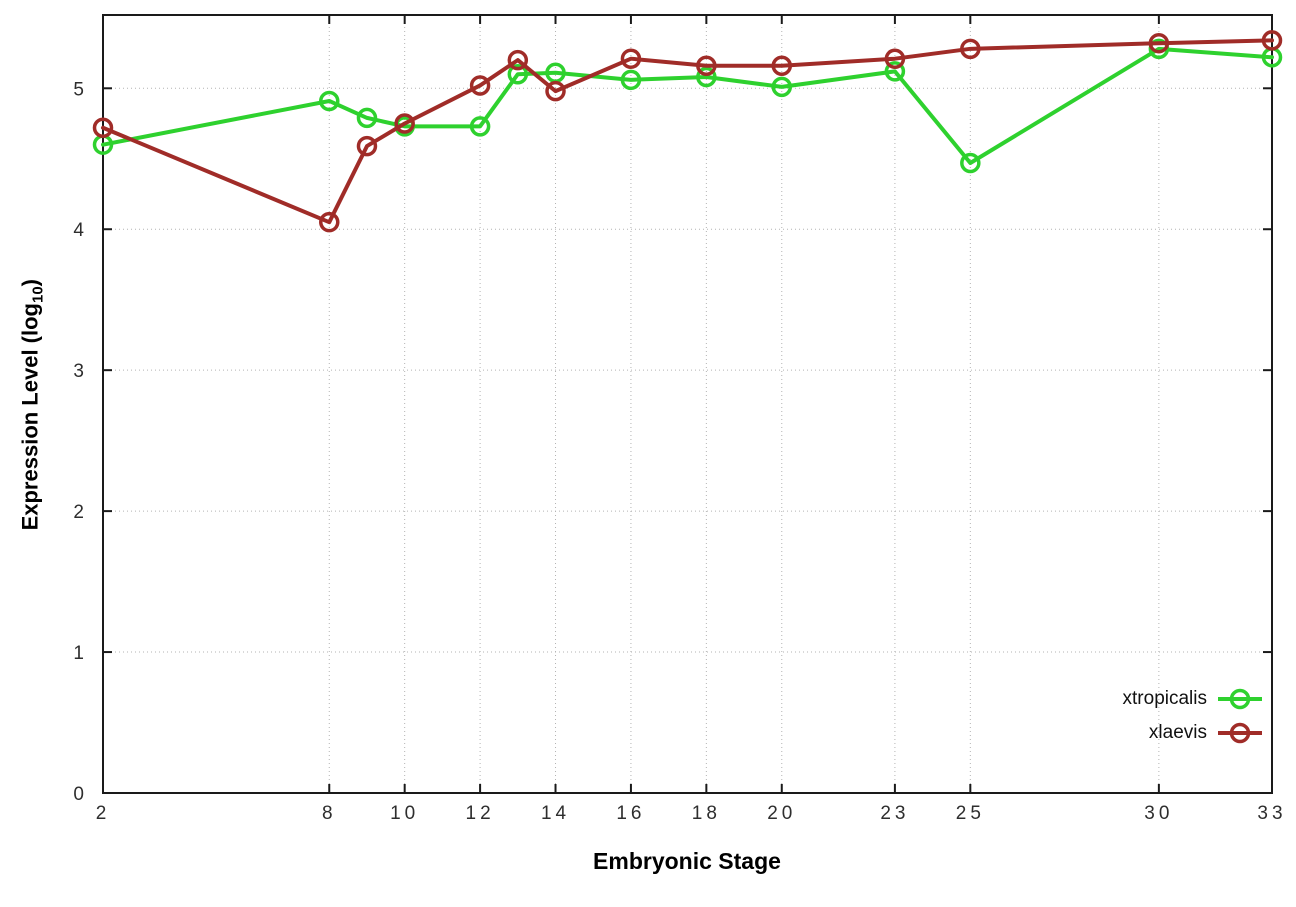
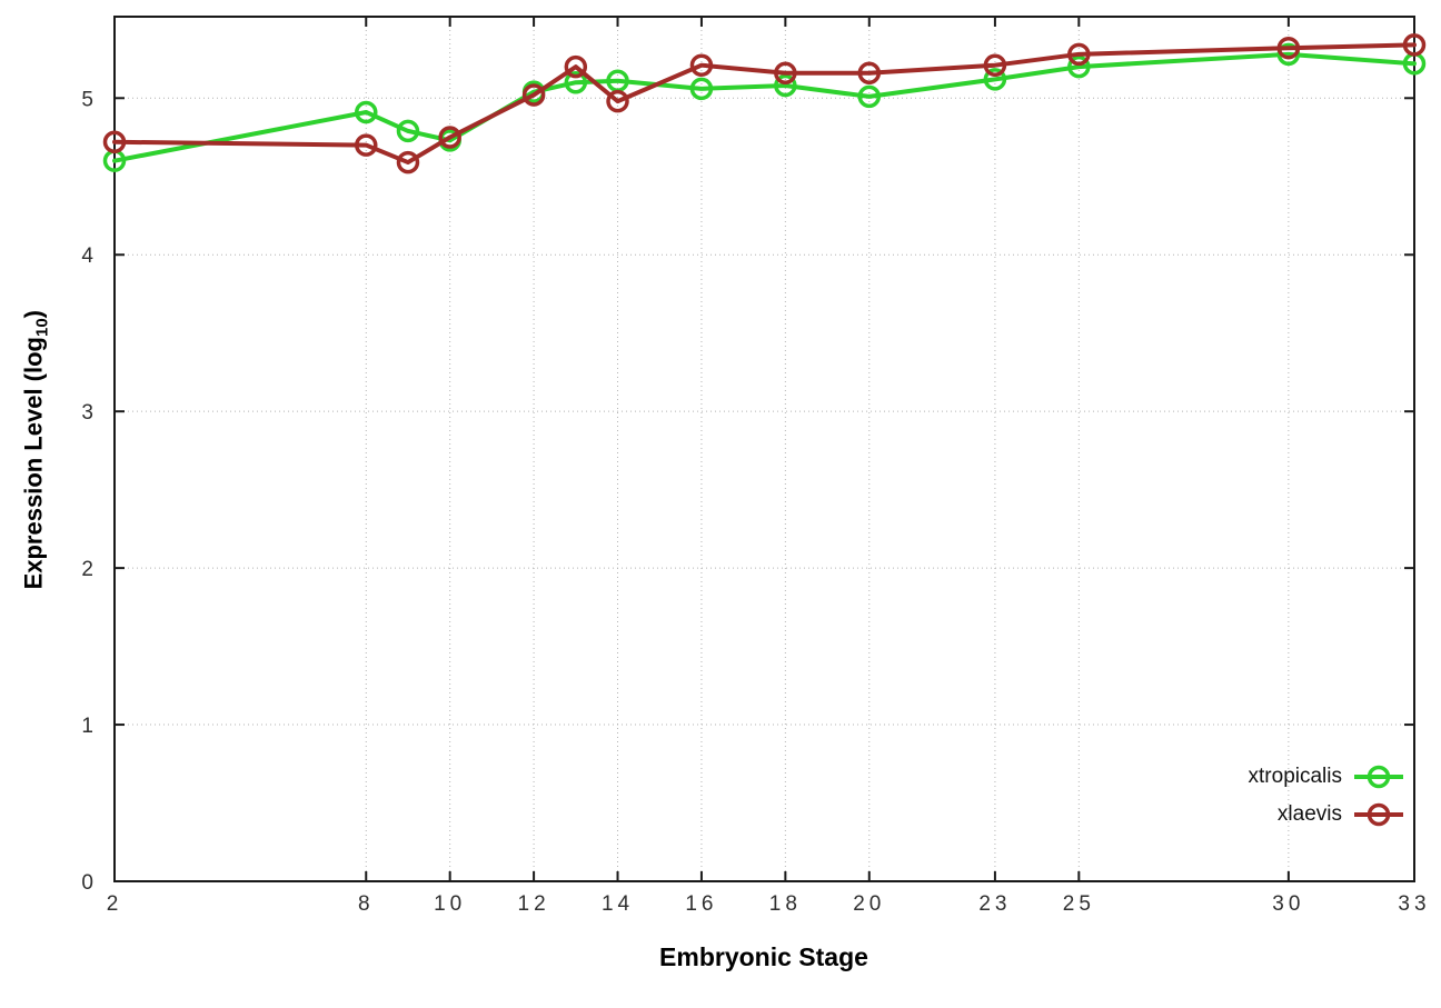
xlaevis/8: 4.05 -> 4.70
xtropicalis/12: 4.73 -> 5.04
xtropicalis/25: 4.47 -> 5.20
